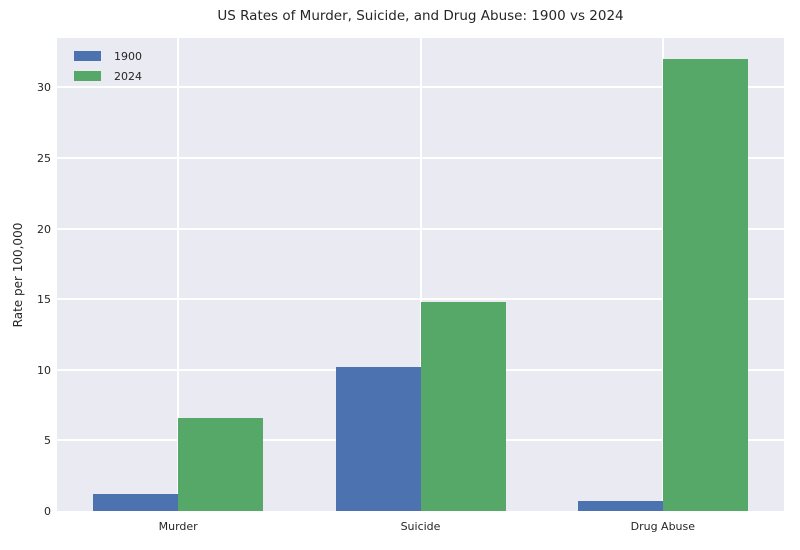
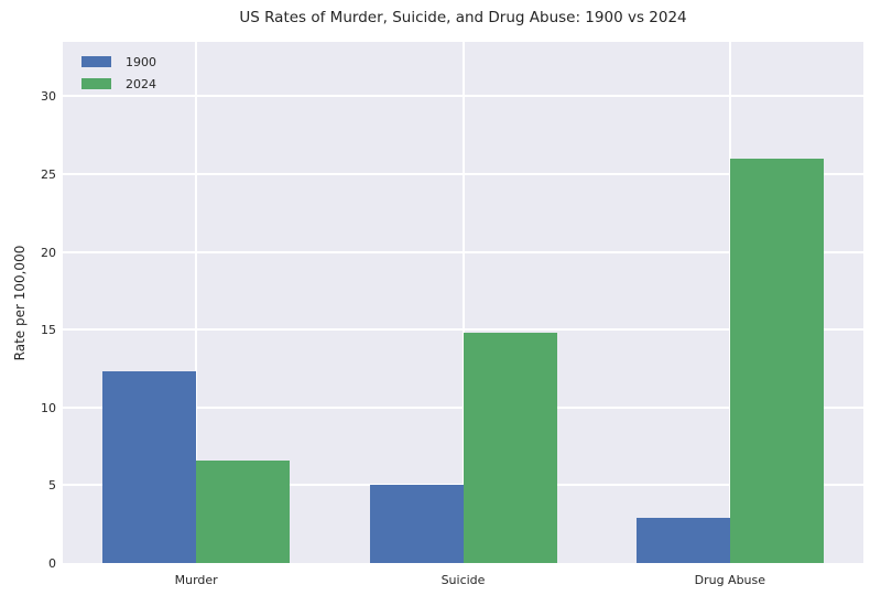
1900/Murder: 1.2 -> 12.3
1900/Suicide: 10.2 -> 5.0
1900/Drug Abuse: 0.7 -> 2.9
2024/Drug Abuse: 32.0 -> 26.0
